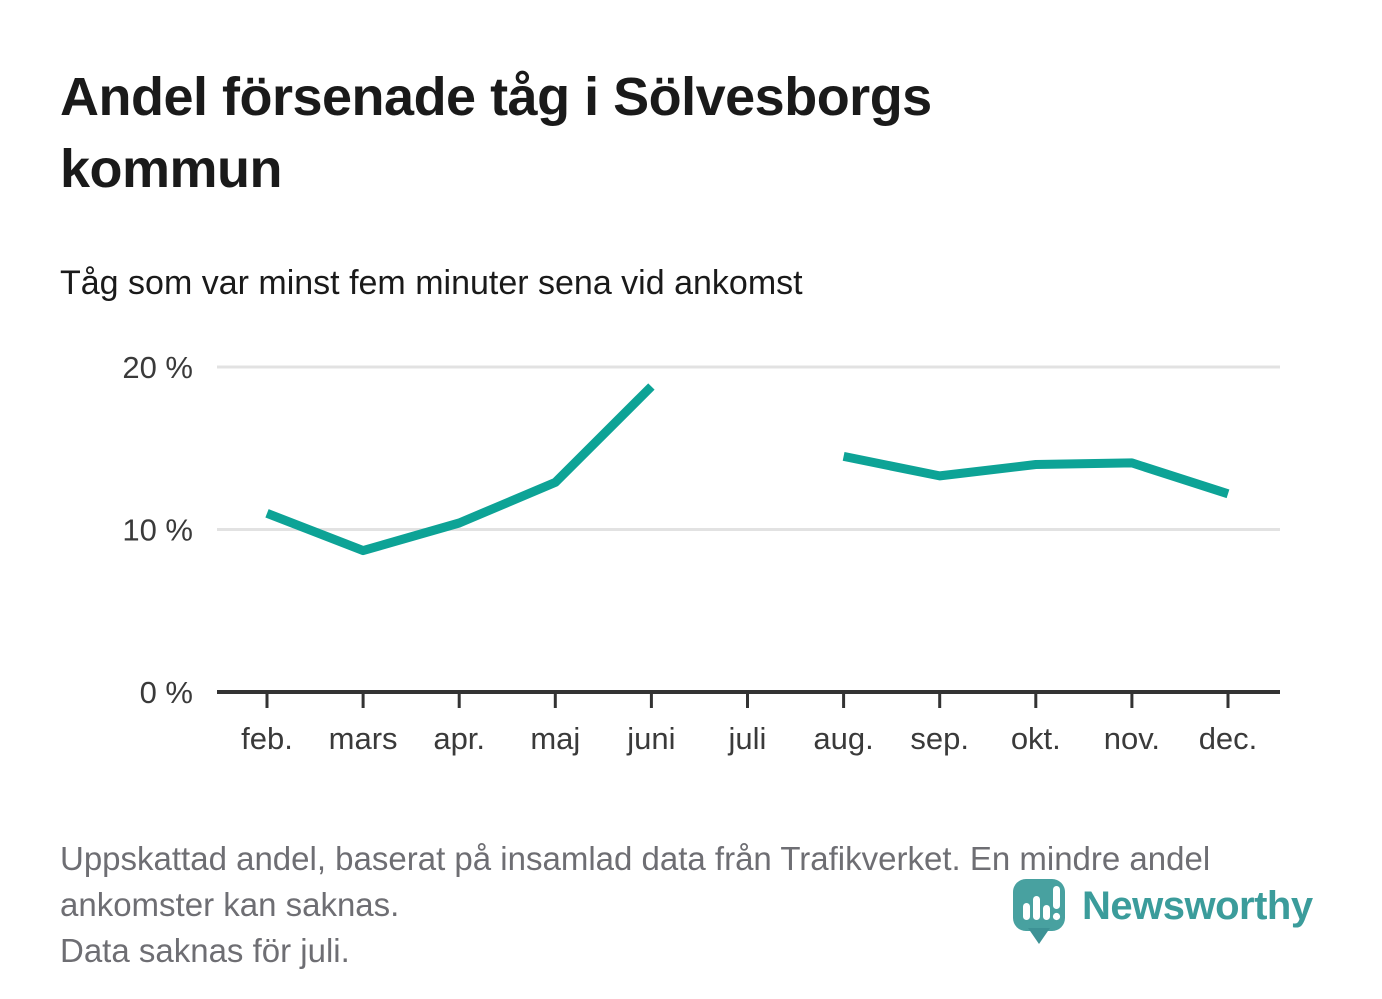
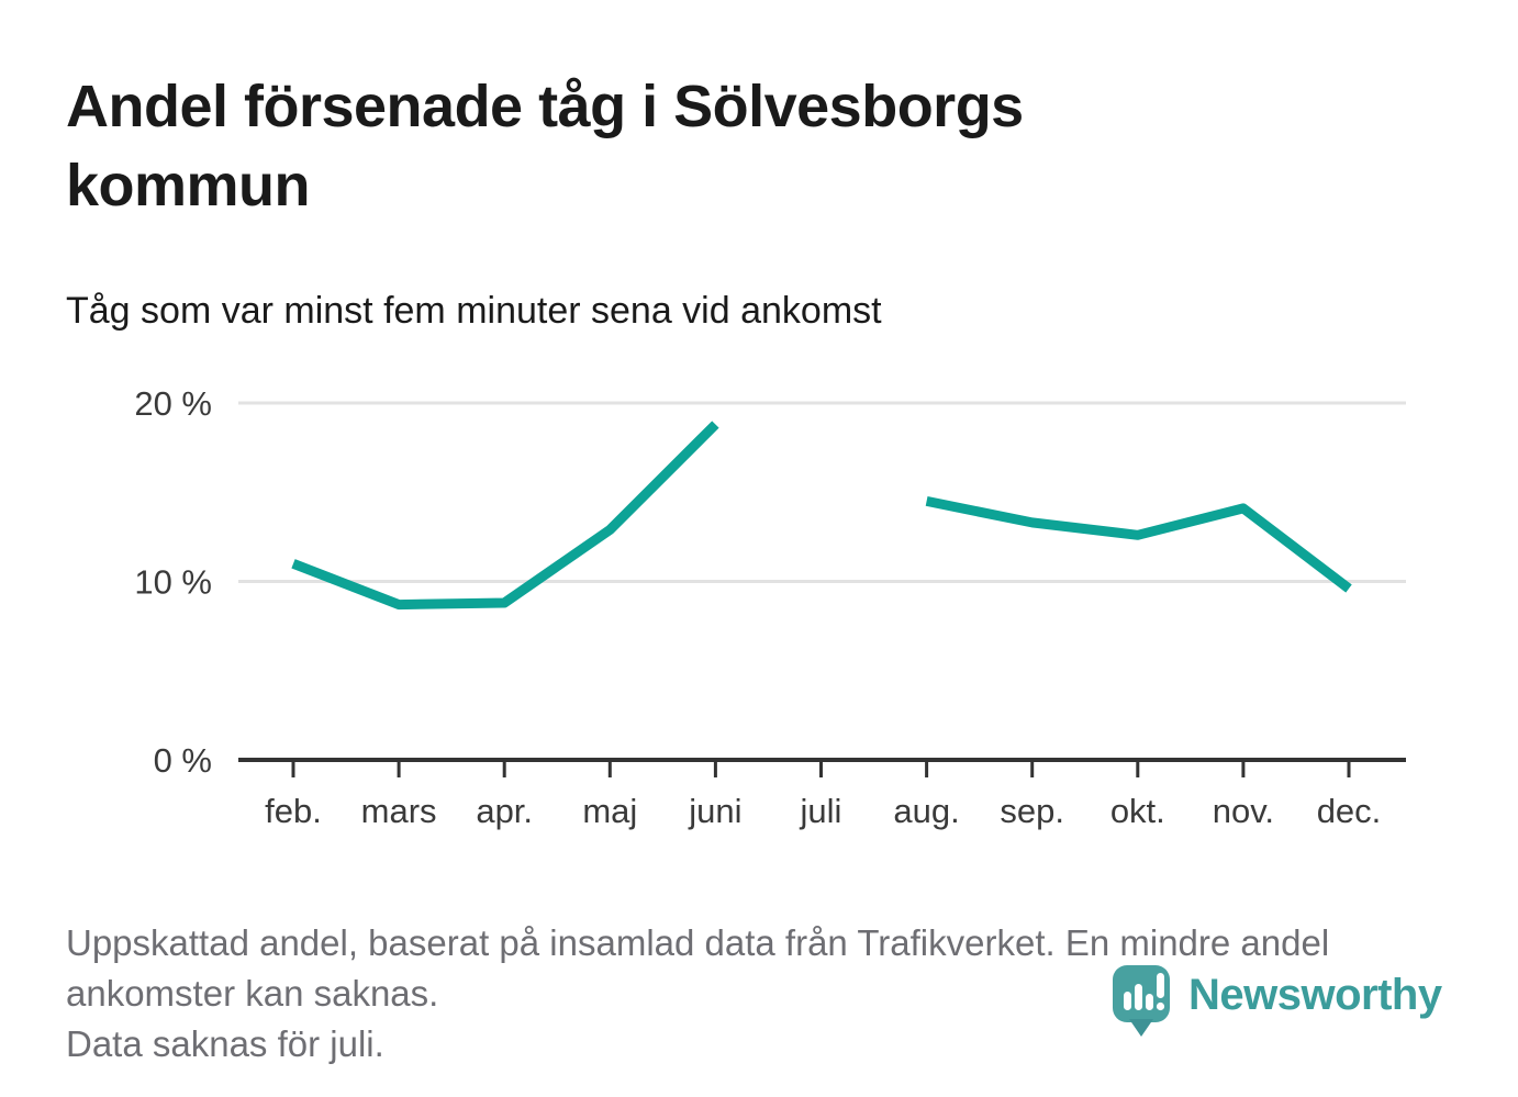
apr.: 10.4% -> 8.8%
okt.: 14.0% -> 12.6%
dec.: 12.2% -> 9.6%
